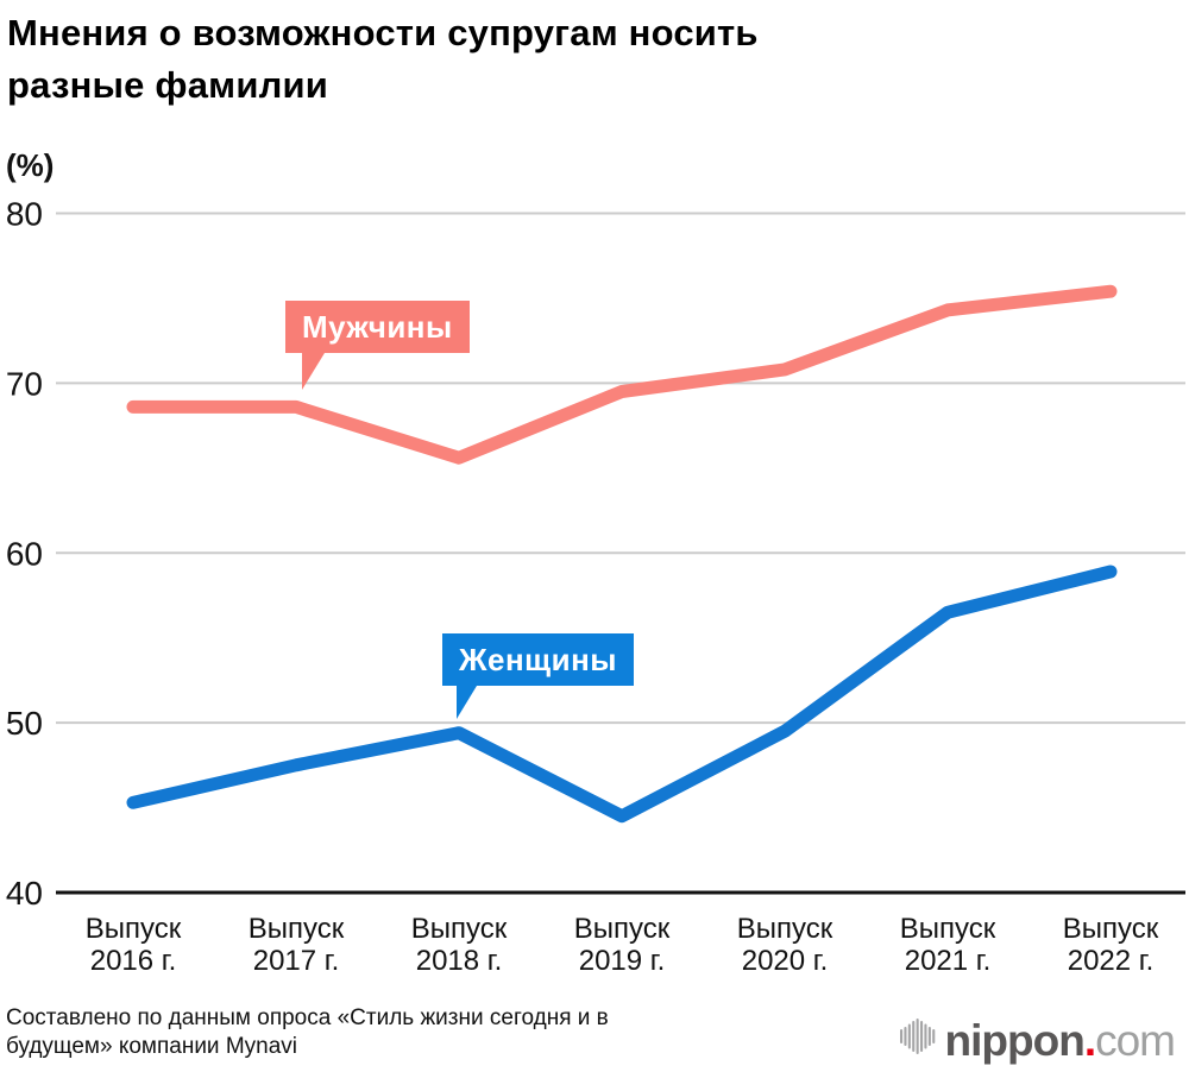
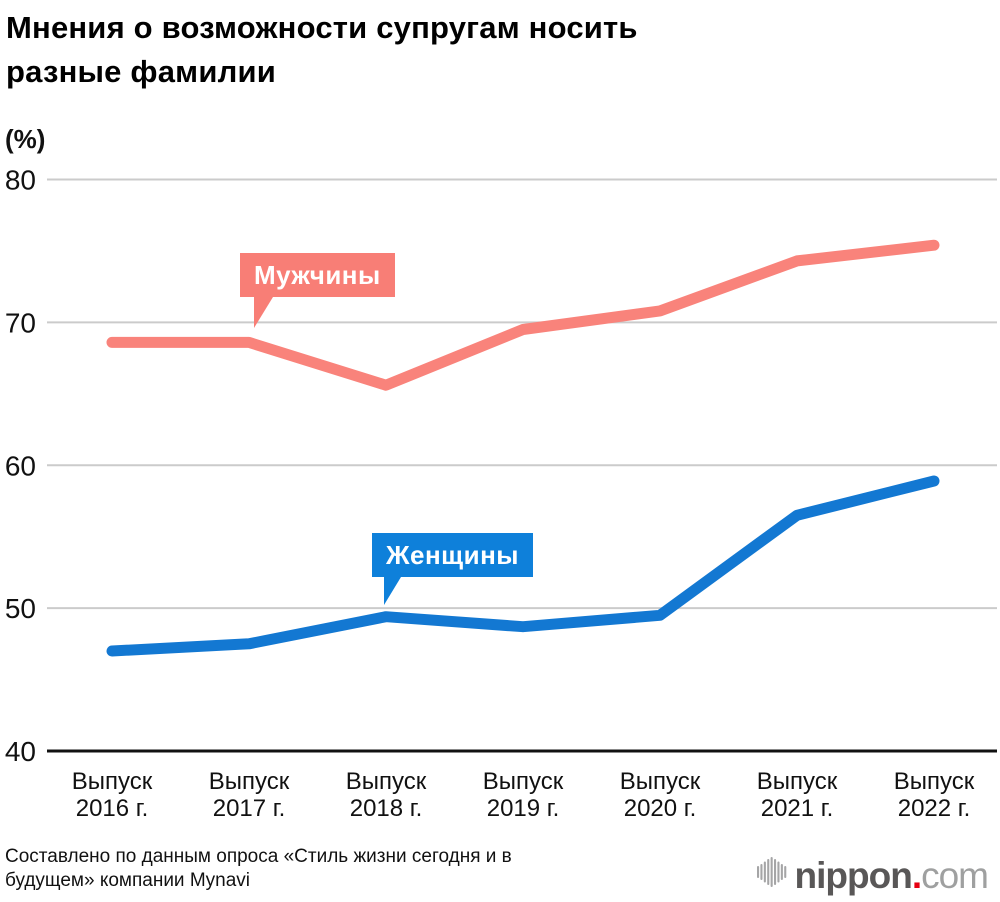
Женщины/Выпуск 2016 г.: 45.3 -> 47.0
Женщины/Выпуск 2019 г.: 44.5 -> 48.7
